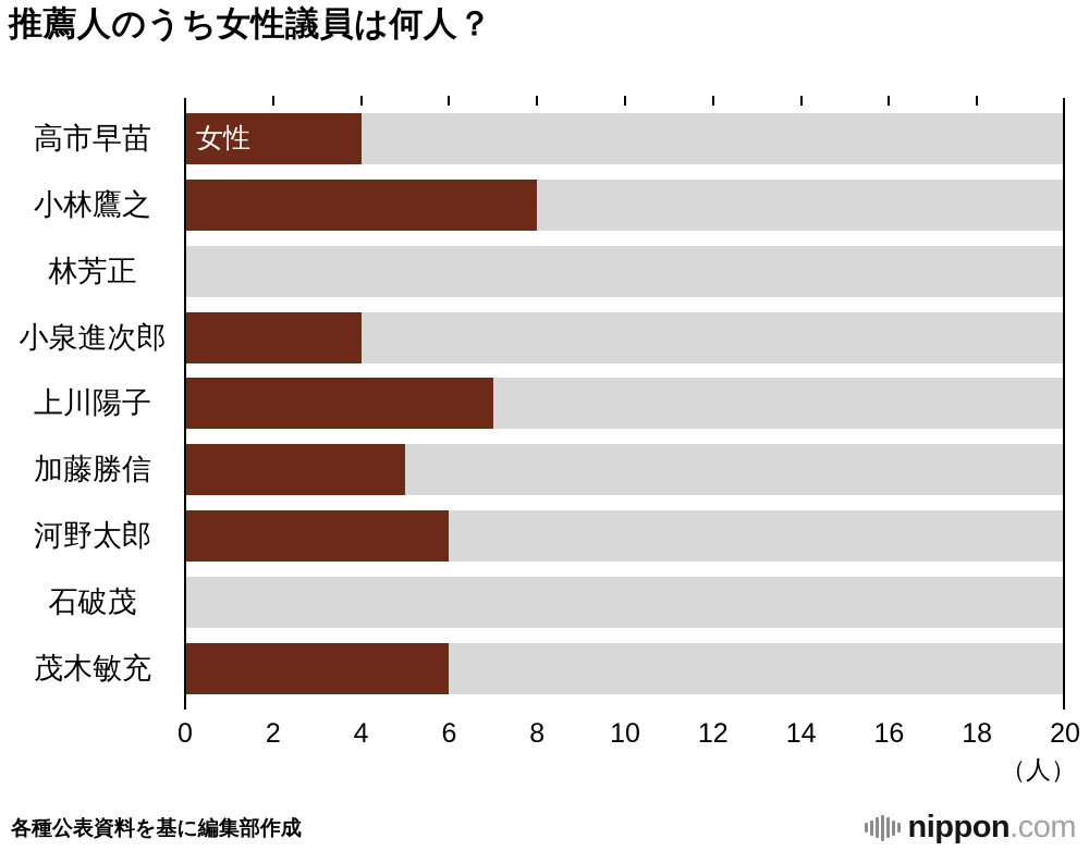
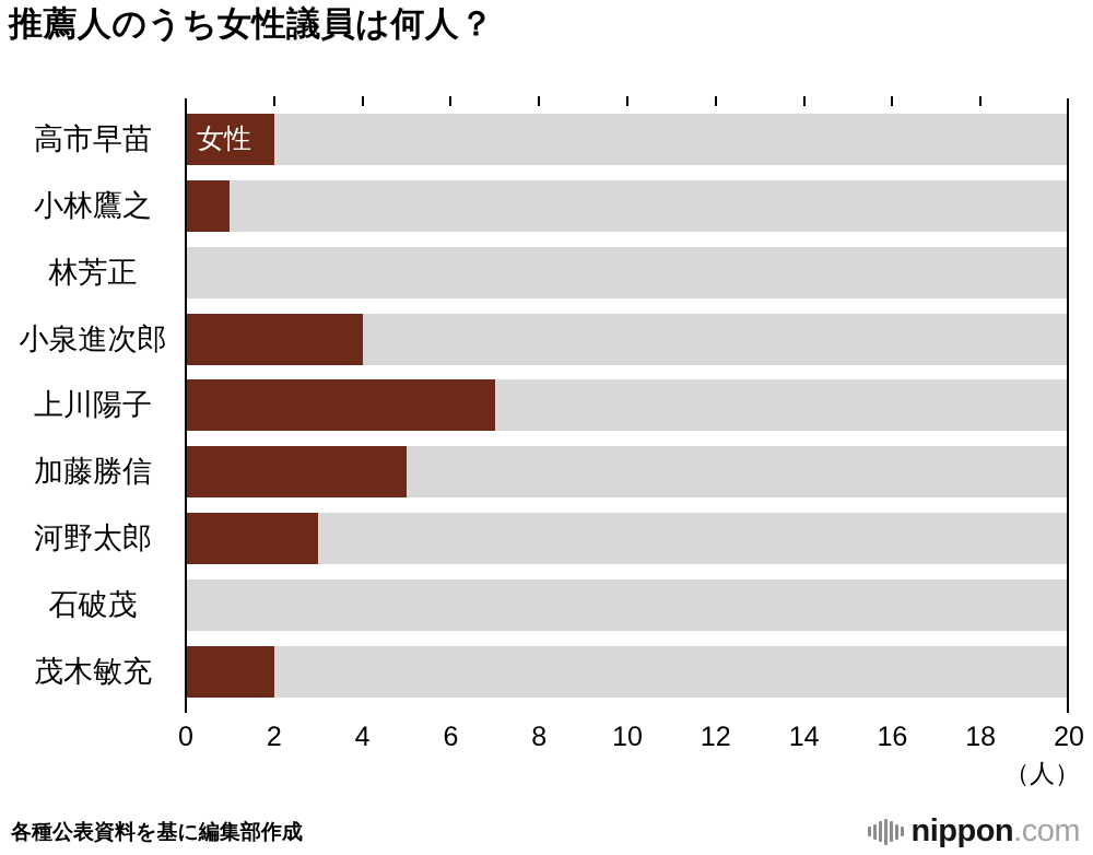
高市早苗: 4 -> 2
小林鷹之: 8 -> 1
河野太郎: 6 -> 3
茂木敏充: 6 -> 2
